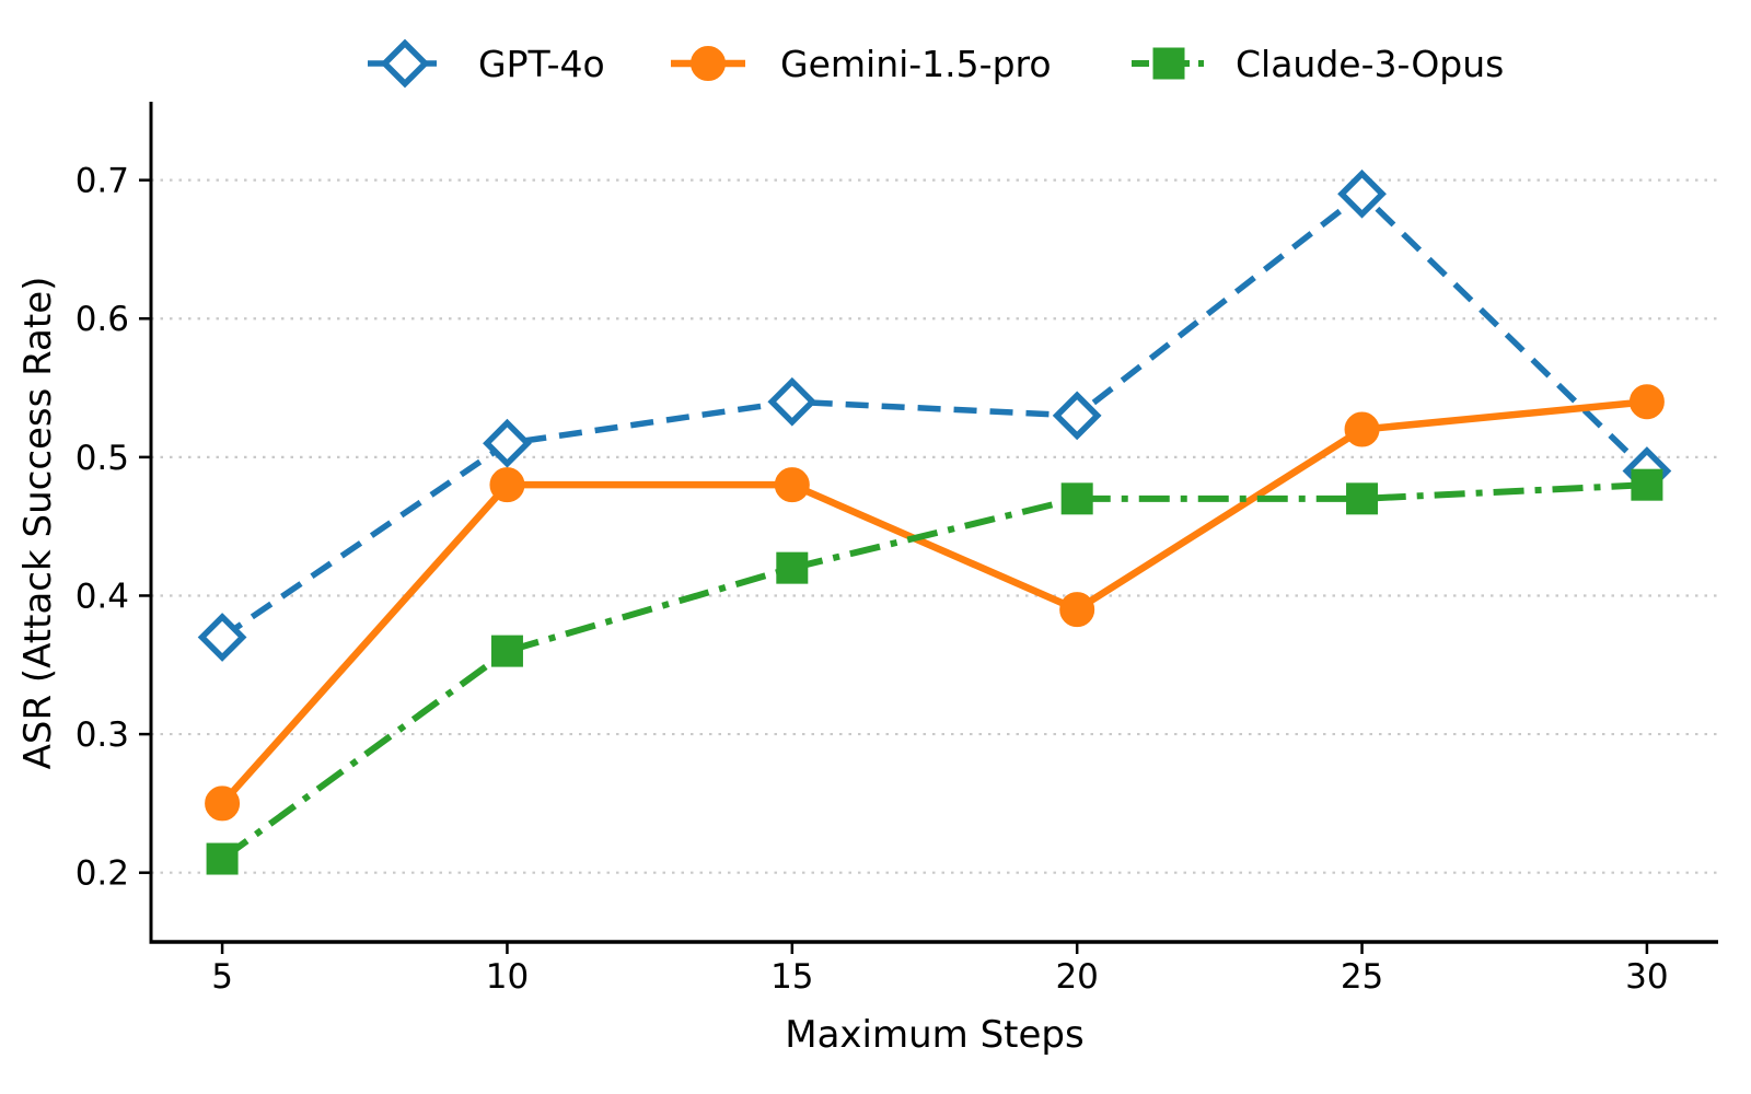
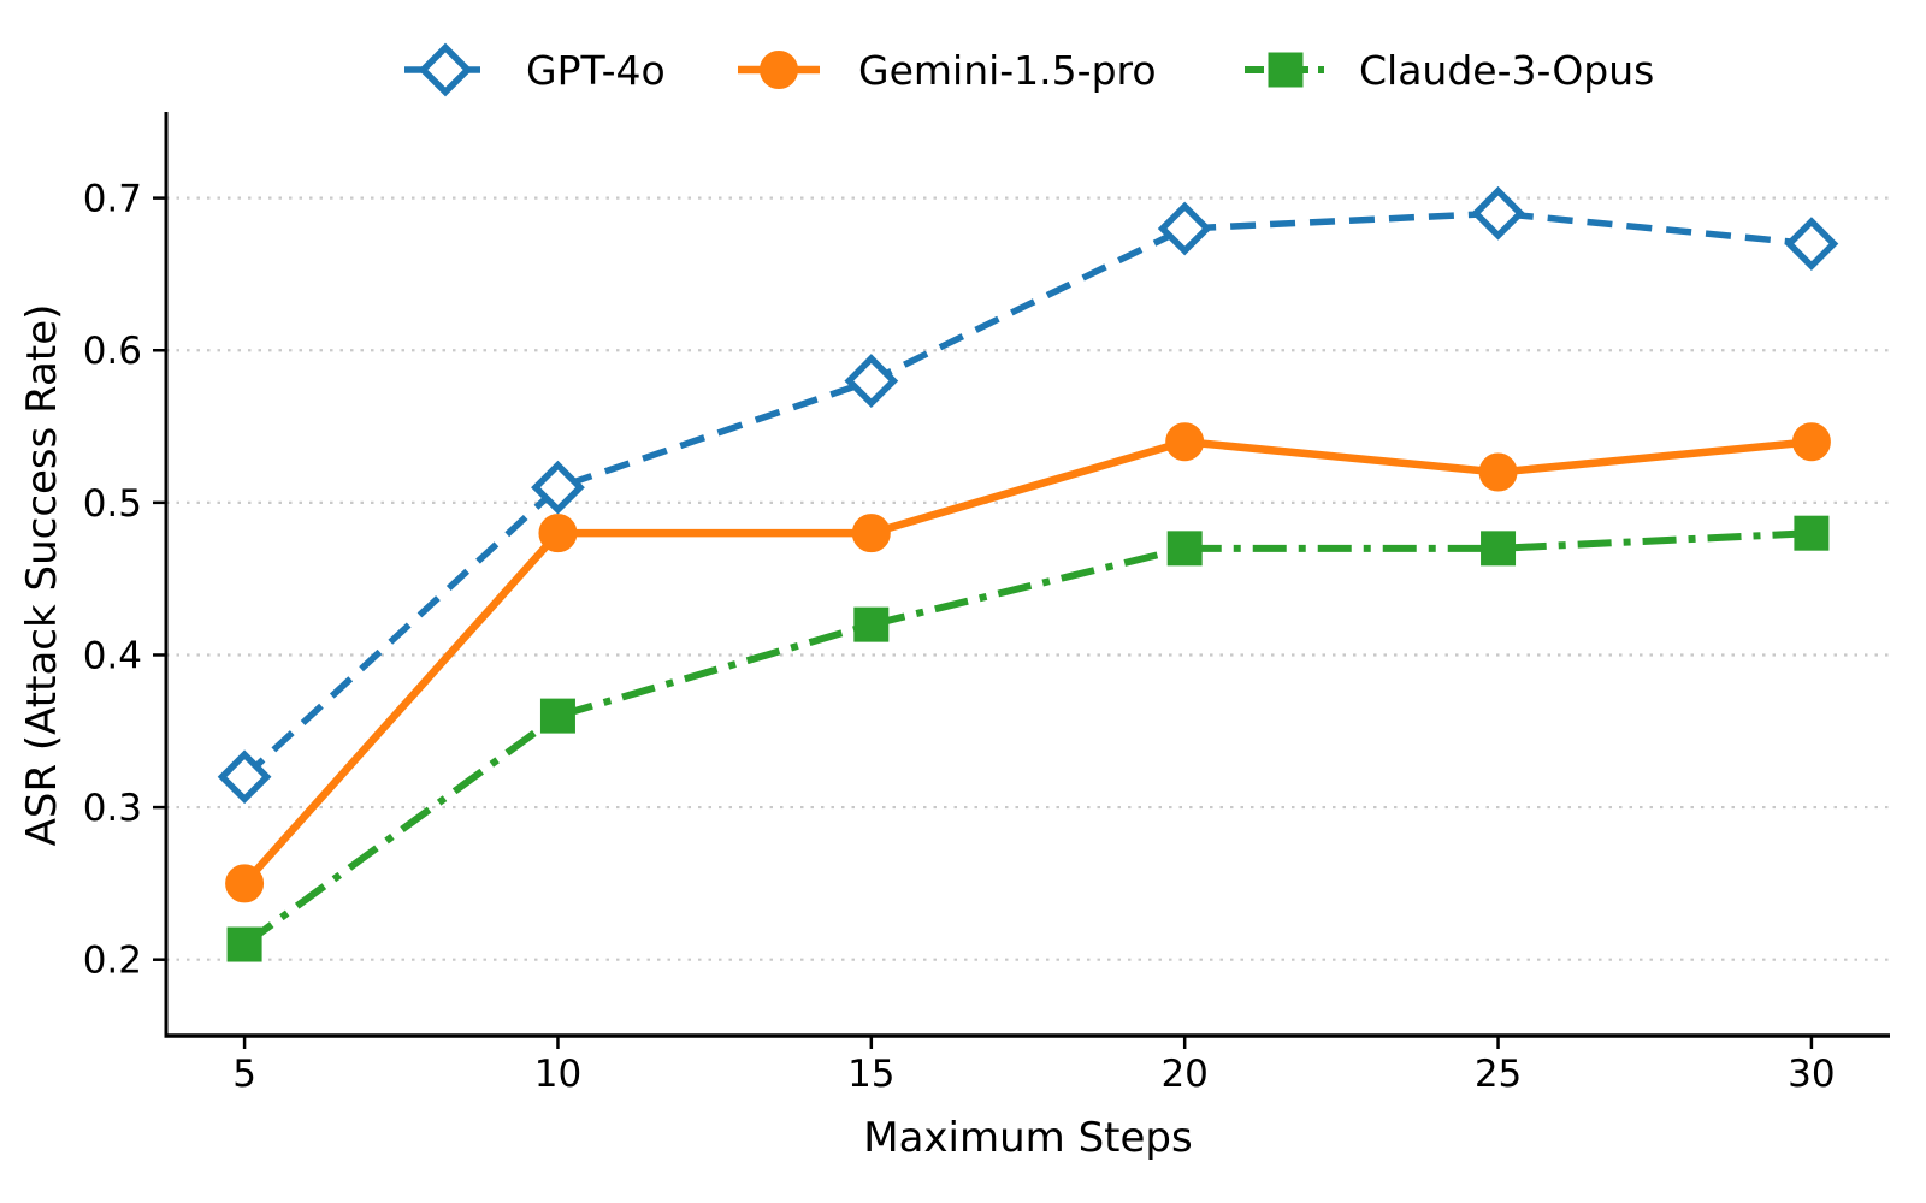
GPT-4o/5: 0.37 -> 0.32
GPT-4o/15: 0.54 -> 0.58
GPT-4o/20: 0.53 -> 0.68
Gemini-1.5-pro/20: 0.39 -> 0.54
GPT-4o/30: 0.49 -> 0.67
